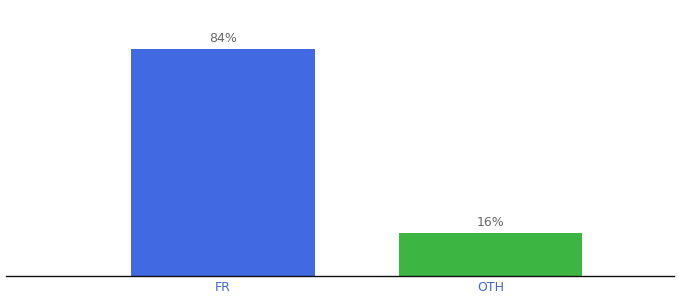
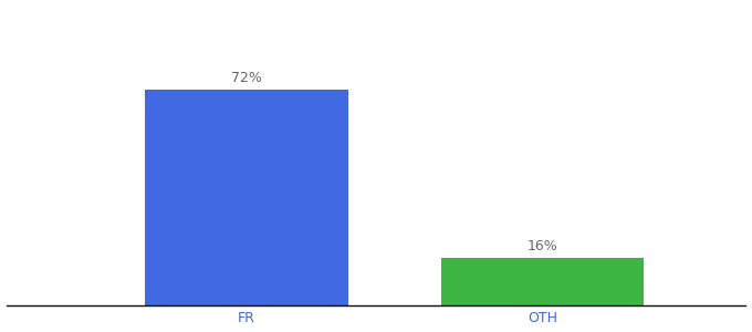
FR: 84% -> 72%
